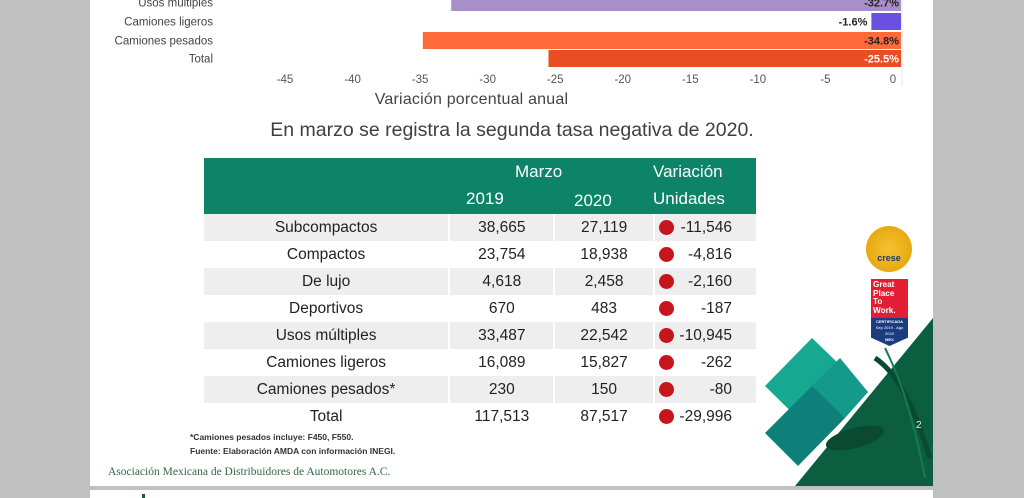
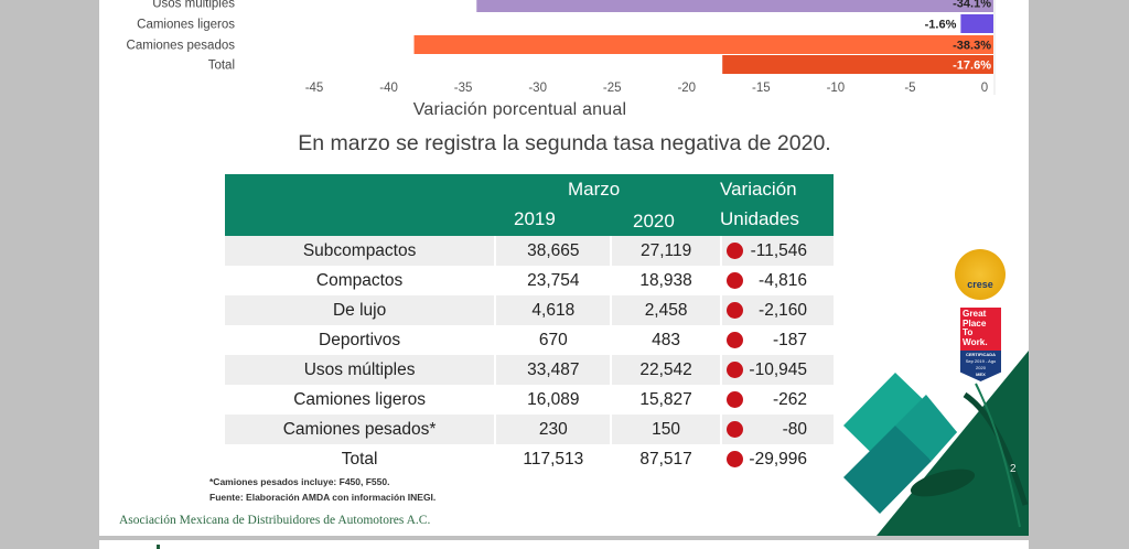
Usos múltiples: -32.7% -> -34.1%
Camiones pesados: -34.8% -> -38.3%
Total: -25.5% -> -17.6%
